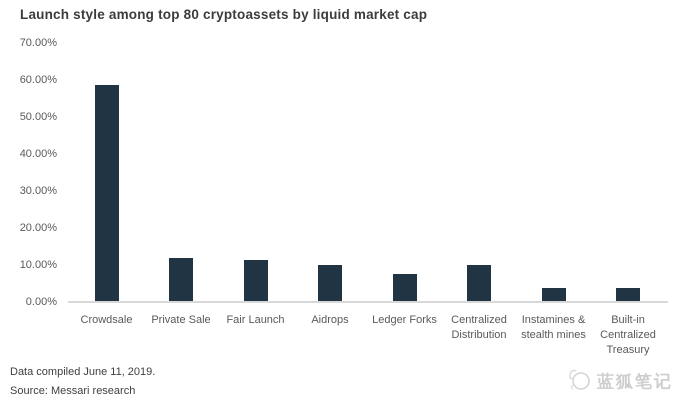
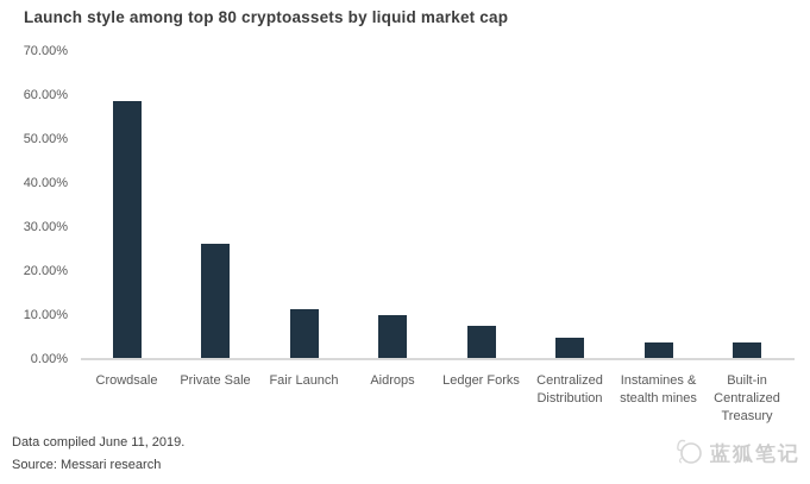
Private Sale: 12% -> 26%
Centralized Distribution: 10% -> 5%
